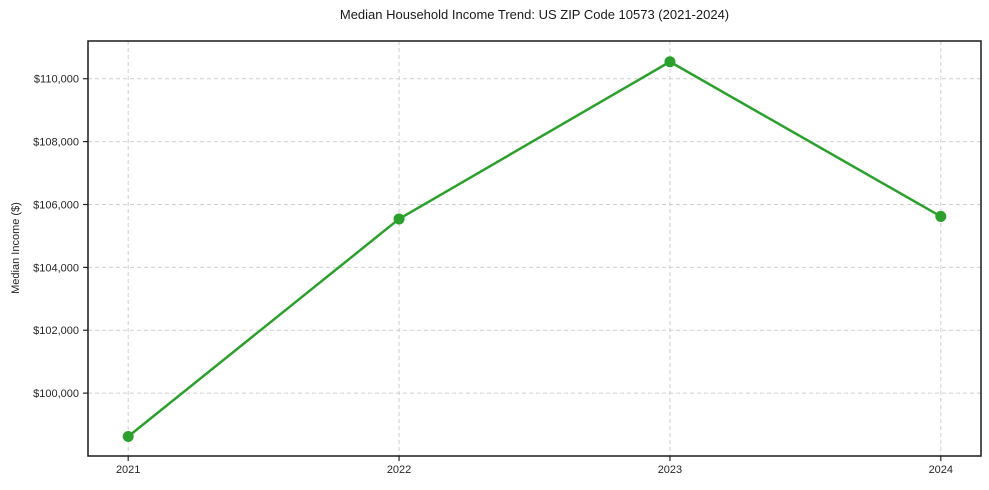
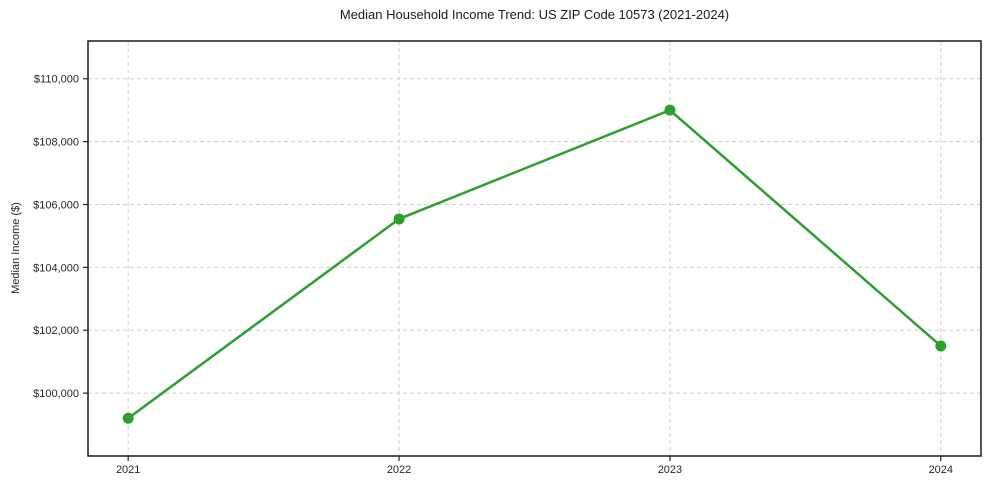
2021: $98600 -> $99200
2023: $110500 -> $109000
2024: $105600 -> $101500
